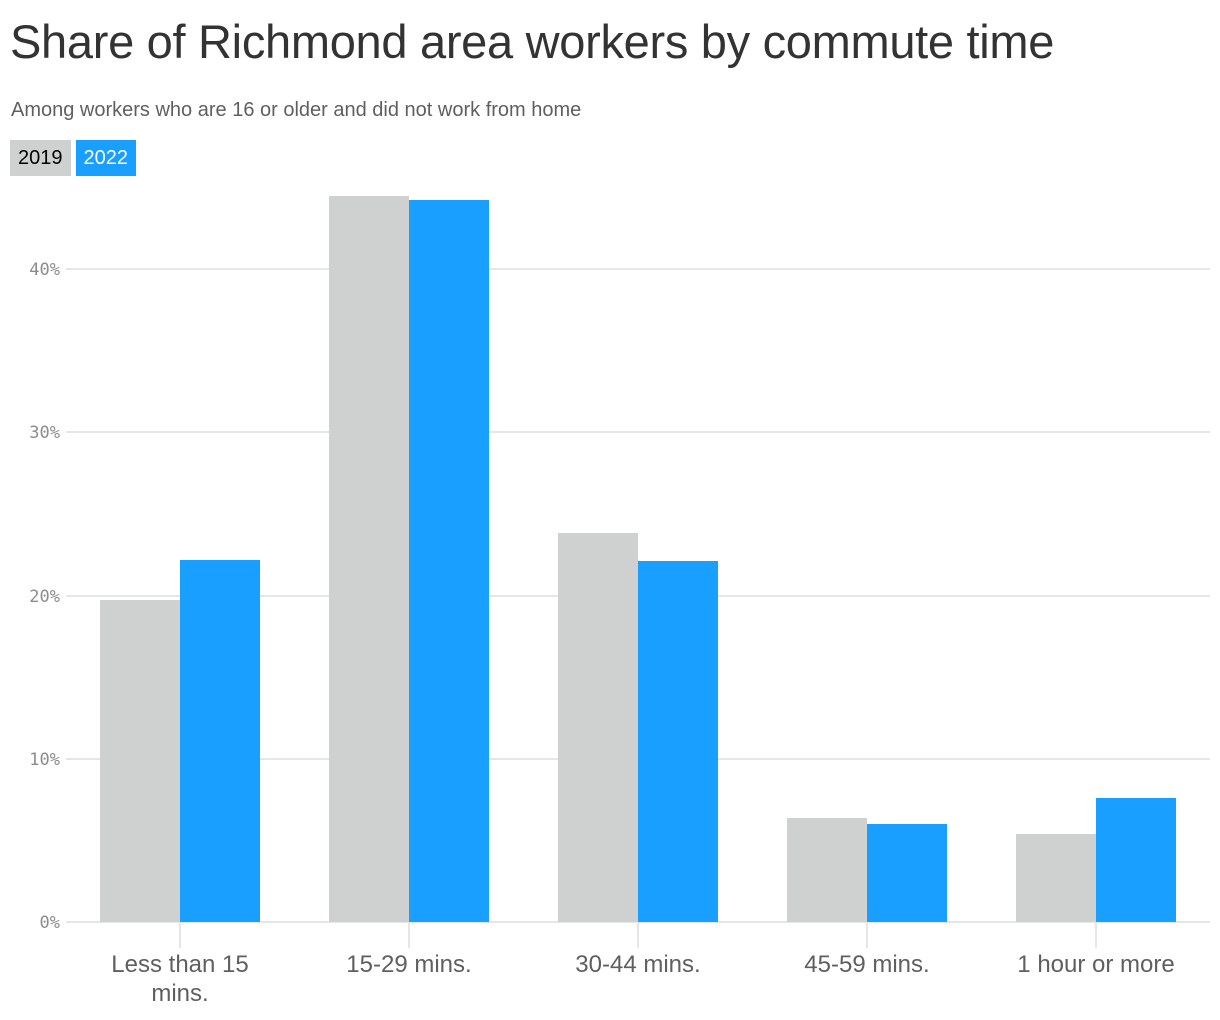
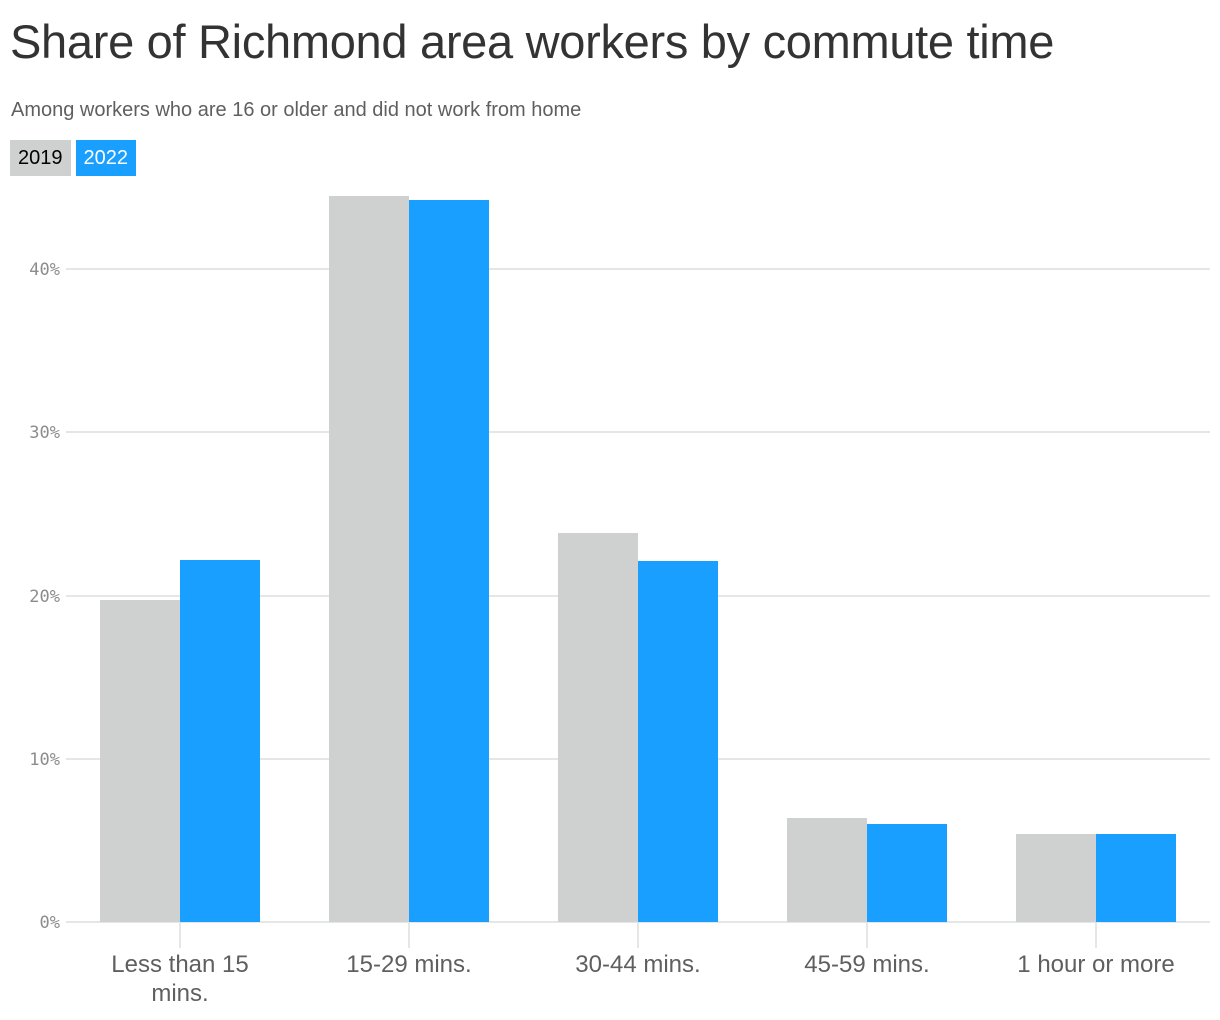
2022/1 hour or more: 7.6% -> 5.4%
